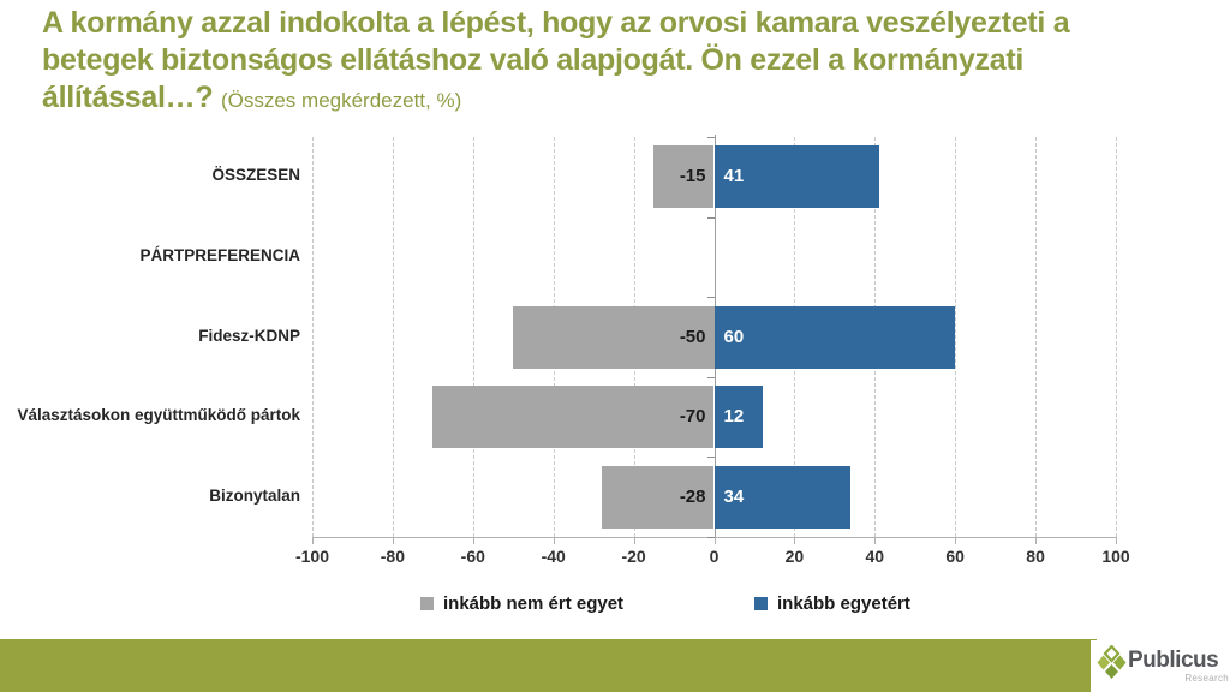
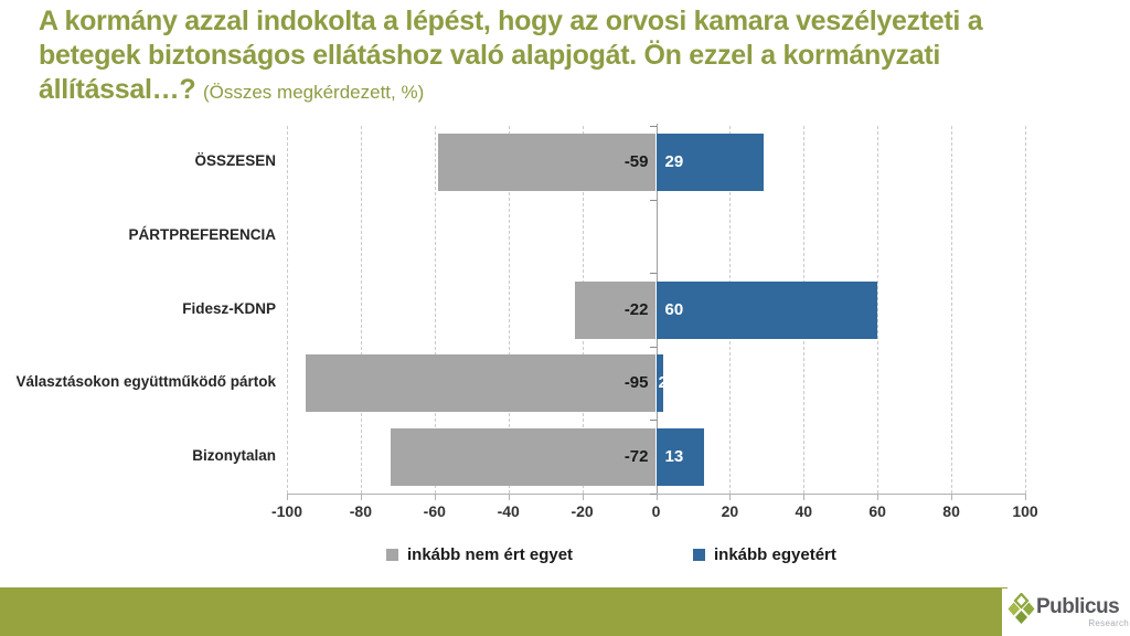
inkább nem ért egyet/ÖSSZESEN: -15 -> -59
inkább egyetért/ÖSSZESEN: 41 -> 29
inkább nem ért egyet/Fidesz-KDNP: -50 -> -22
inkább nem ért egyet/Választásokon együttműködő pártok: -70 -> -95
inkább egyetért/Választásokon együttműködő pártok: 12 -> 2
inkább nem ért egyet/Bizonytalan: -28 -> -72
inkább egyetért/Bizonytalan: 34 -> 13
